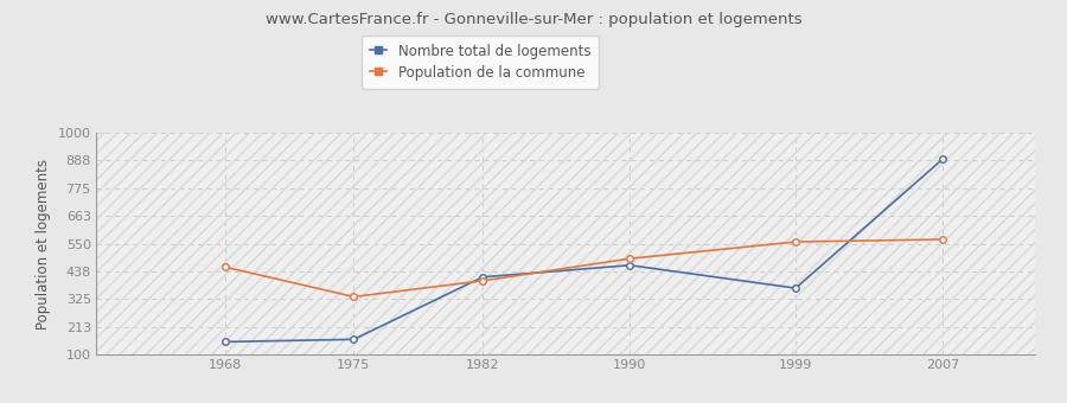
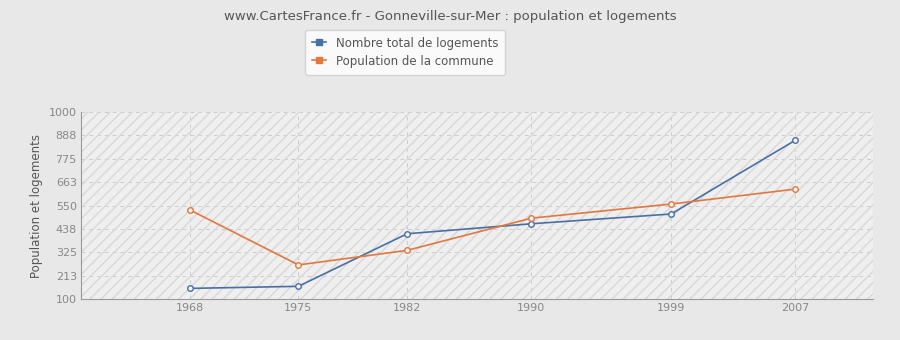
Population de la commune/1968: 456 -> 530
Population de la commune/1975: 335 -> 265
Population de la commune/1982: 400 -> 335
Nombre total de logements/1999: 370 -> 510
Nombre total de logements/2007: 895 -> 865
Population de la commune/2007: 568 -> 630
